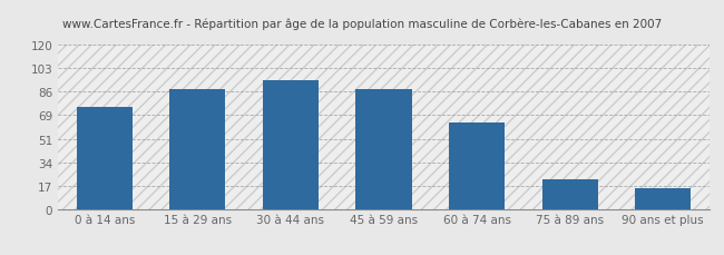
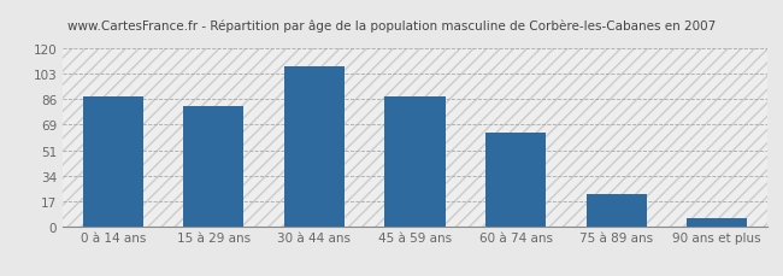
0 à 14 ans: 75 -> 88
15 à 29 ans: 88 -> 81
30 à 44 ans: 94 -> 108
90 ans et plus: 15 -> 5
